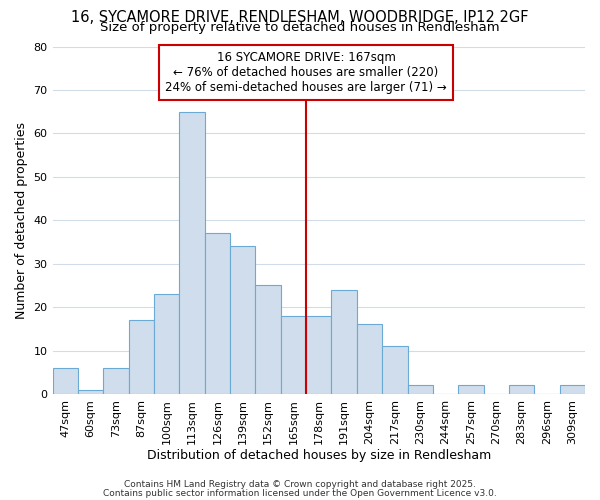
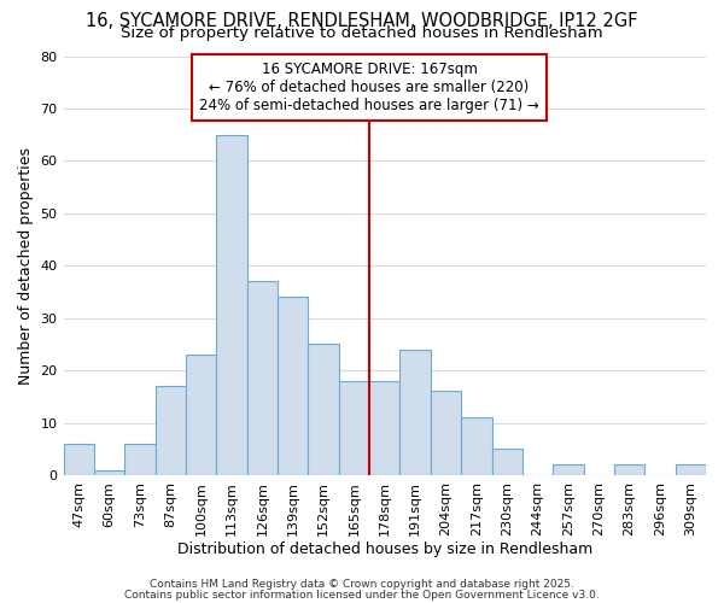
230sqm: 2 -> 5
